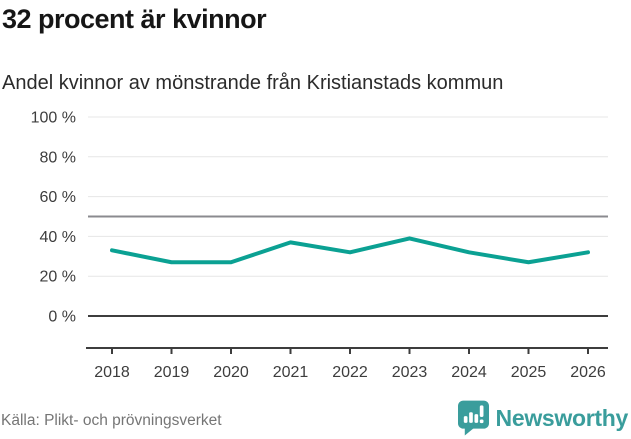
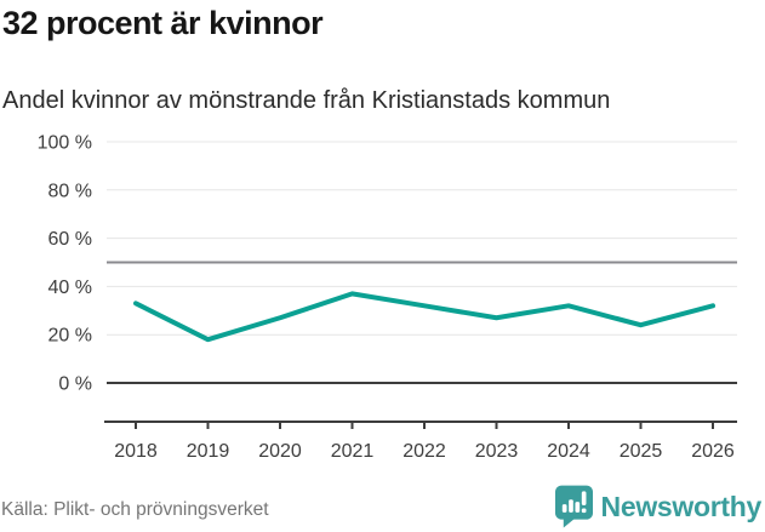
2019: 27% -> 18%
2023: 39% -> 27%
2025: 27% -> 24%
